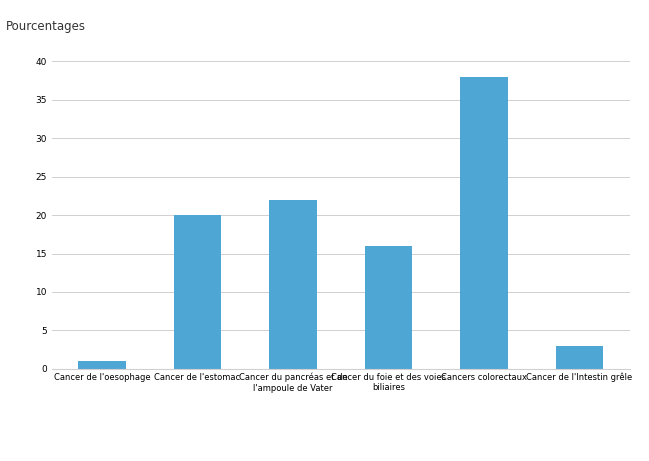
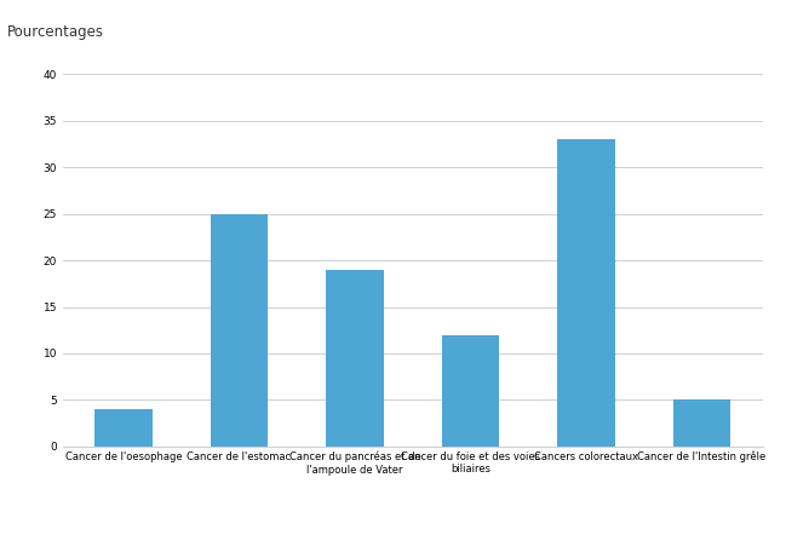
Cancer de l'oesophage: 1 -> 4
Cancer de l'estomac: 20 -> 25
Cancer du pancréas et de l'ampoule de Vater: 22 -> 19
Cancer du foie et des voies biliaires: 16 -> 12
Cancers colorectaux: 38 -> 33
Cancer de l'Intestin grêle: 3 -> 5
